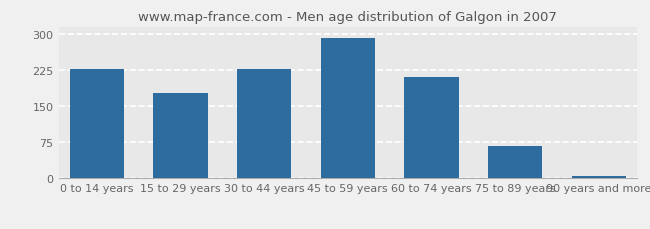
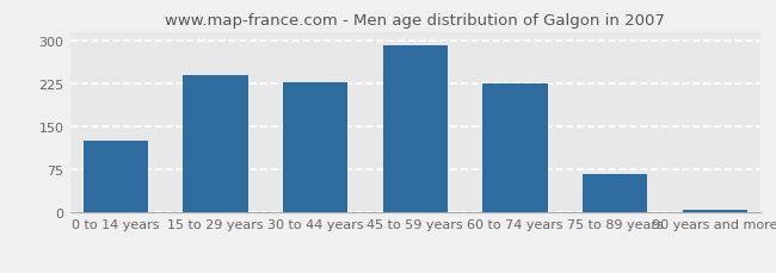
0 to 14 years: 228 -> 125
15 to 29 years: 178 -> 240
60 to 74 years: 210 -> 225
